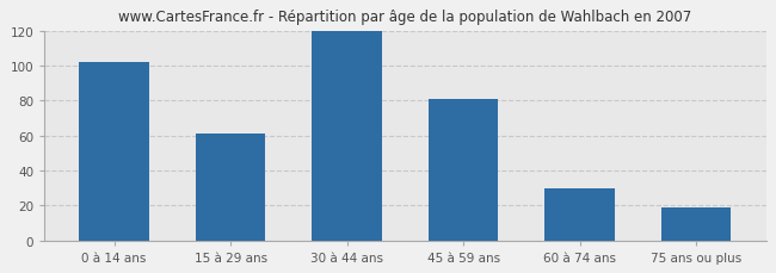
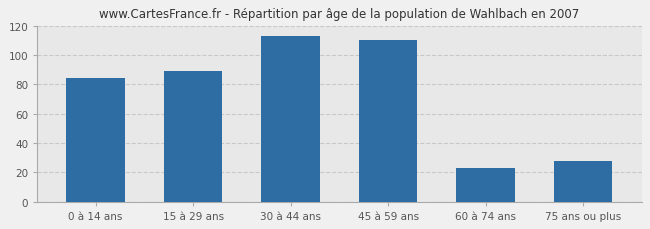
0 à 14 ans: 102 -> 84
15 à 29 ans: 61 -> 89
30 à 44 ans: 120 -> 113
45 à 59 ans: 81 -> 110
60 à 74 ans: 30 -> 23
75 ans ou plus: 19 -> 28
